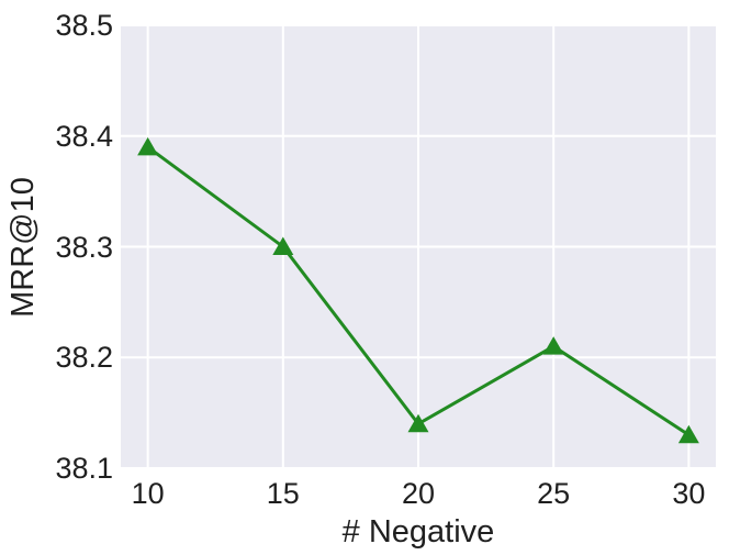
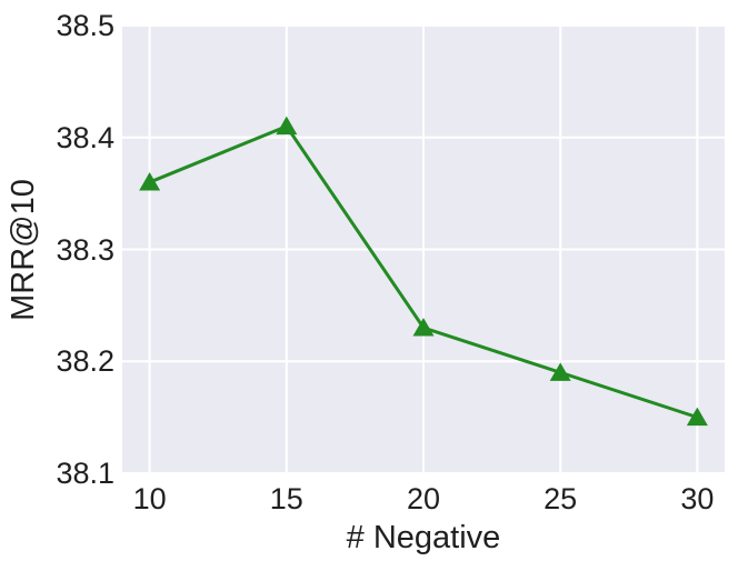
10: 38.39 -> 38.36
15: 38.30 -> 38.41
20: 38.14 -> 38.23
25: 38.21 -> 38.19
30: 38.13 -> 38.15
